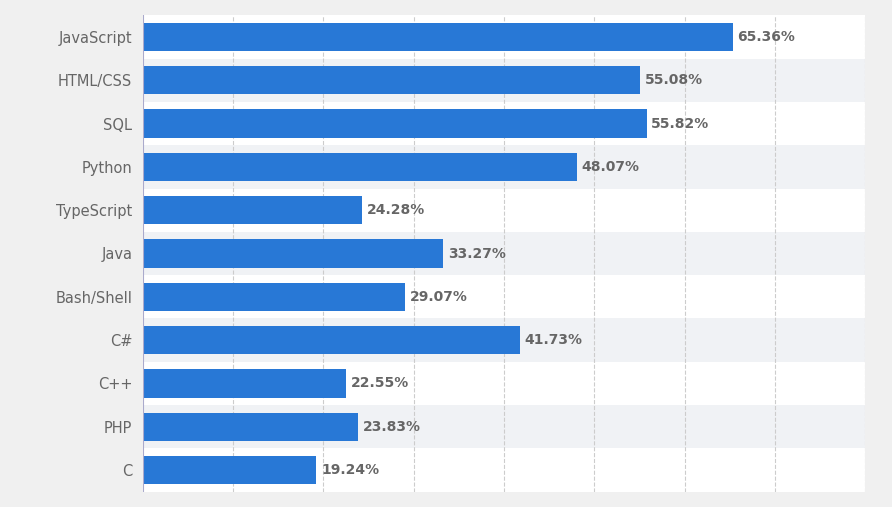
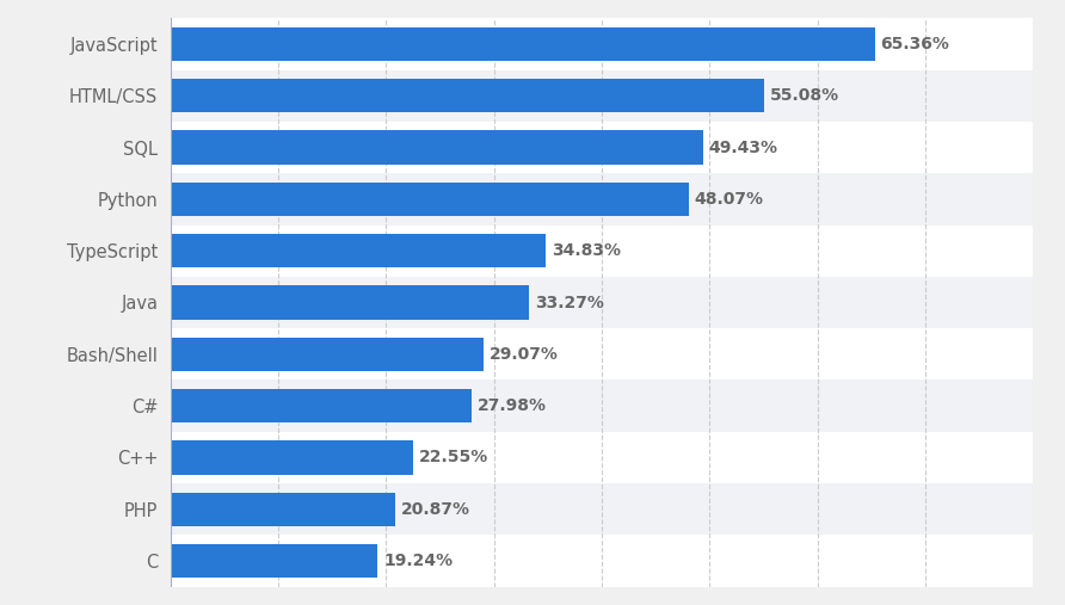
SQL: 55.82% -> 49.43%
TypeScript: 24.28% -> 34.83%
C#: 41.73% -> 27.98%
PHP: 23.83% -> 20.87%
